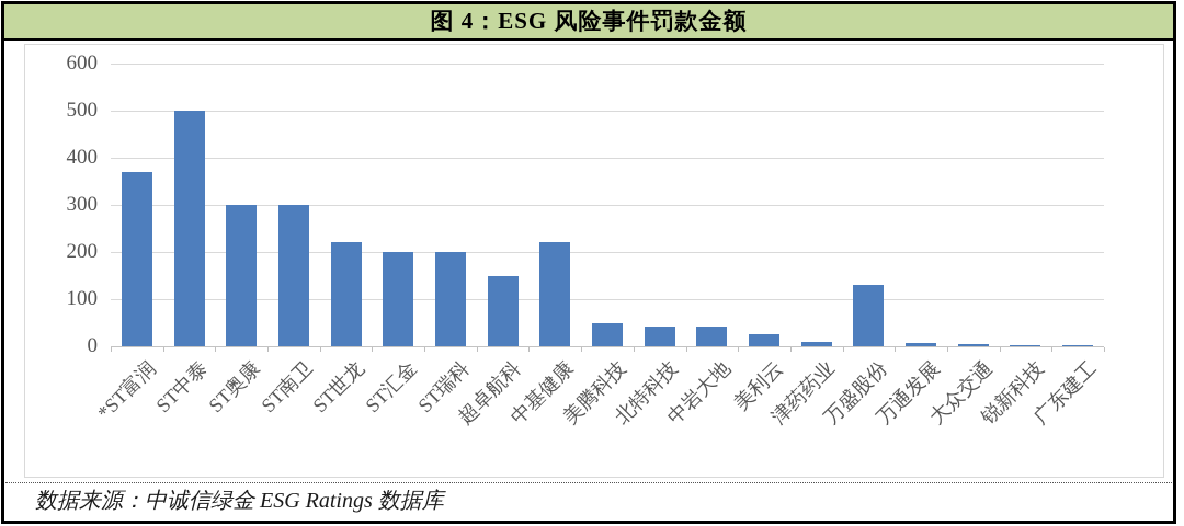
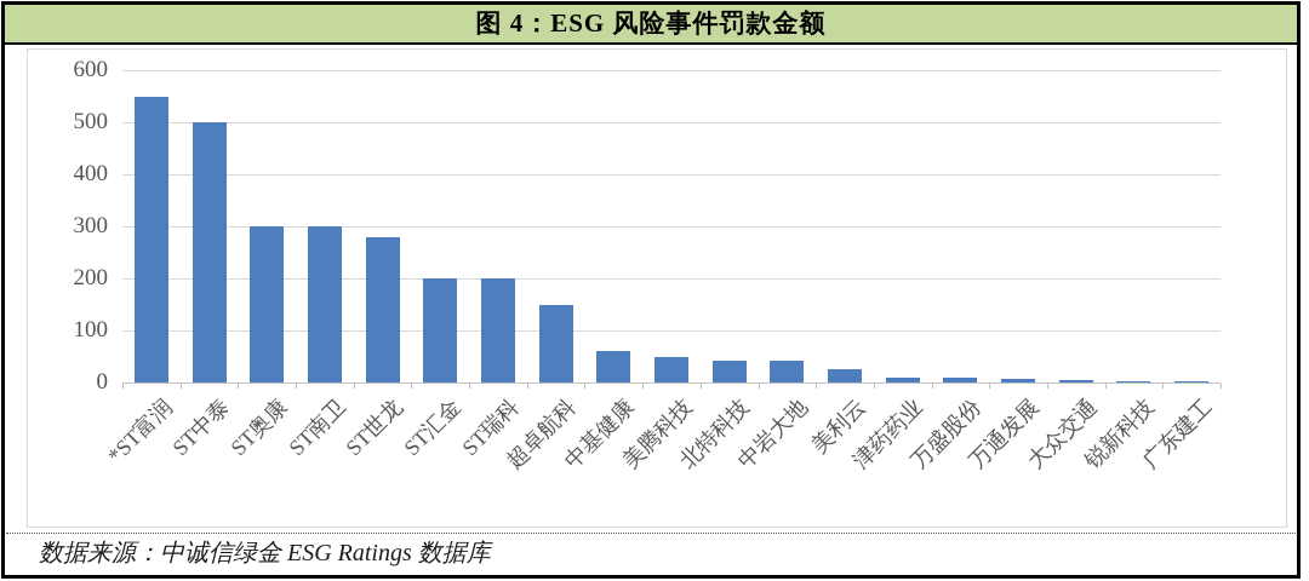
*ST富润: 370 -> 550
ST世龙: 220 -> 280
中基健康: 220 -> 60
万盛股份: 130 -> 10
